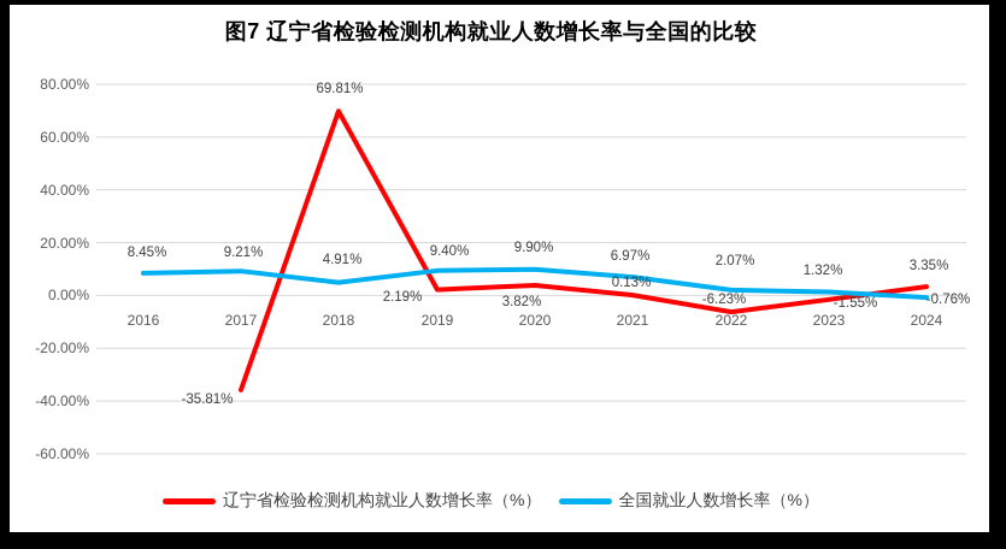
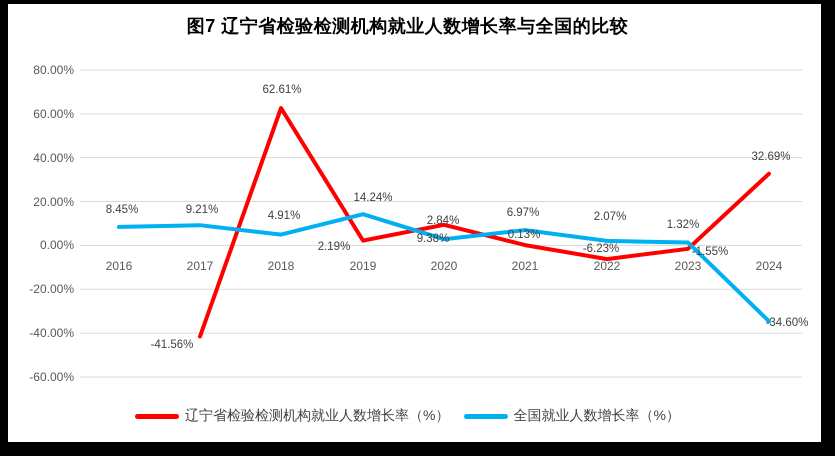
辽宁省检验检测机构就业人数增长率（%）/2017: -35.81% -> -41.56%
辽宁省检验检测机构就业人数增长率（%）/2018: 69.81% -> 62.61%
全国就业人数增长率（%）/2019: 9.40% -> 14.24%
辽宁省检验检测机构就业人数增长率（%）/2020: 3.82% -> 9.38%
全国就业人数增长率（%）/2020: 9.90% -> 2.84%
辽宁省检验检测机构就业人数增长率（%）/2024: 3.35% -> 32.69%
全国就业人数增长率（%）/2024: -0.76% -> -34.60%
